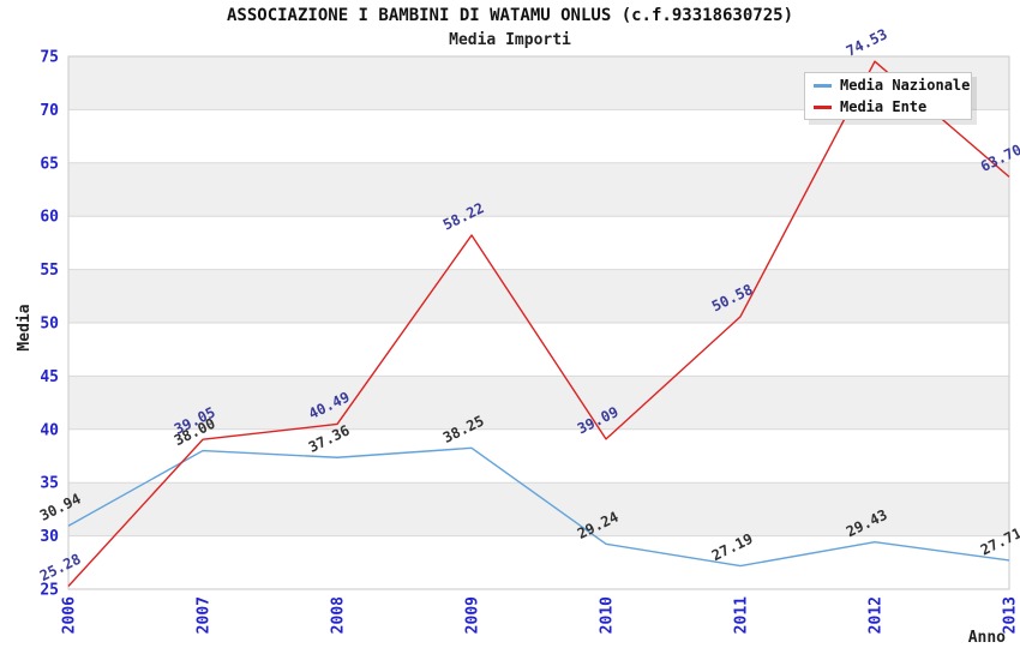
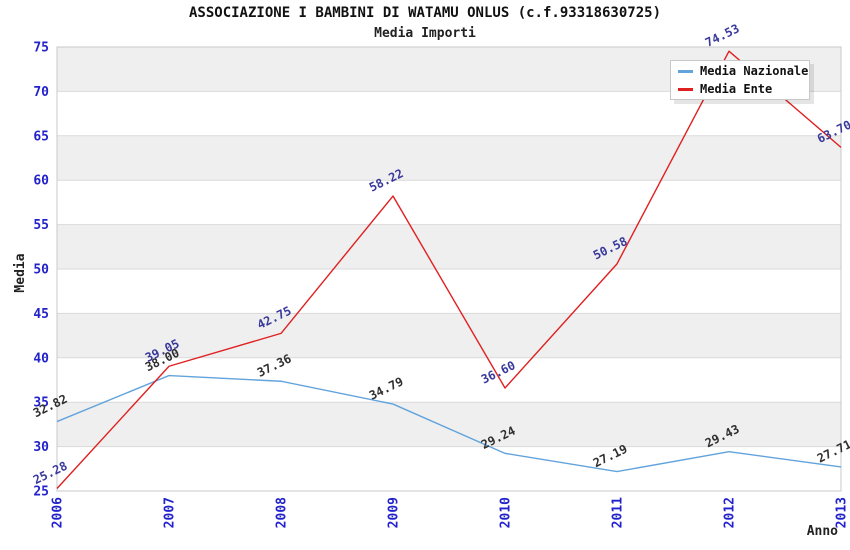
Media Nazionale/2006: 30.94 -> 32.82
Media Ente/2008: 40.49 -> 42.75
Media Nazionale/2009: 38.25 -> 34.79
Media Ente/2010: 39.09 -> 36.60
